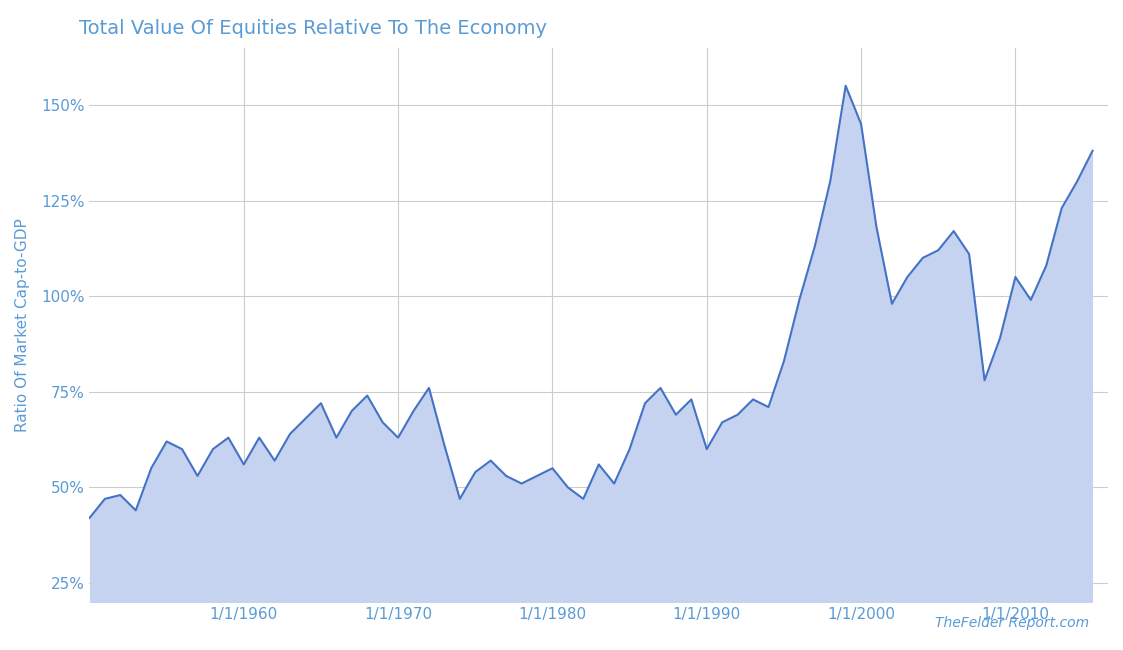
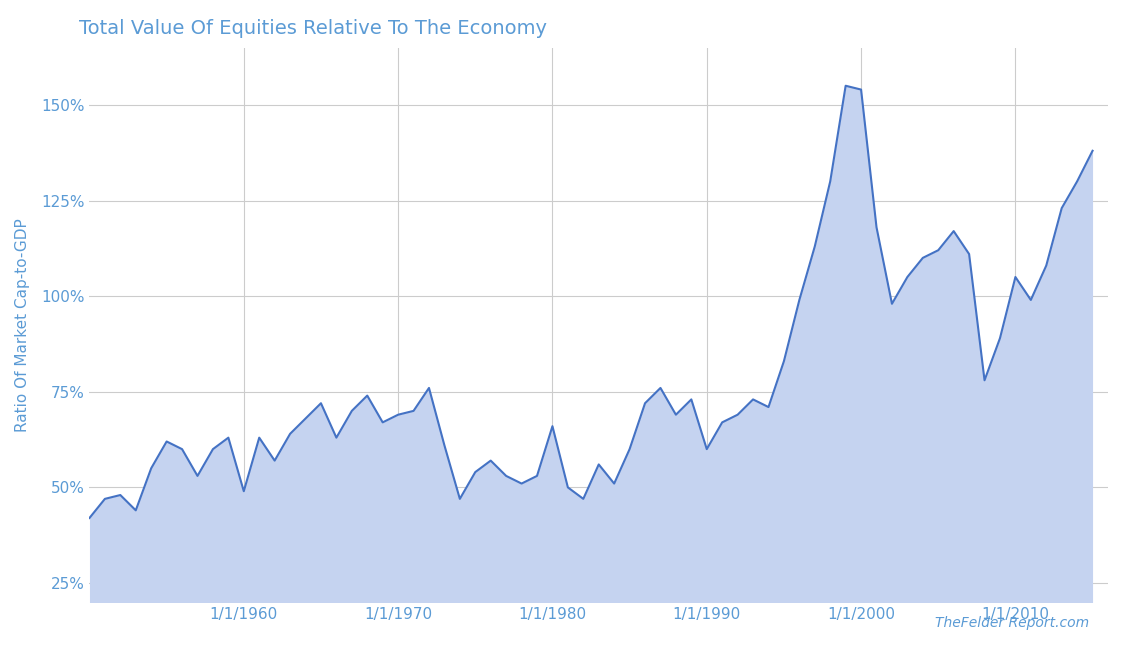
1/1/1960: 56% -> 49%
1/1/1970: 63% -> 69%
1/1/1980: 55% -> 66%
1/1/2000: 145% -> 154%
